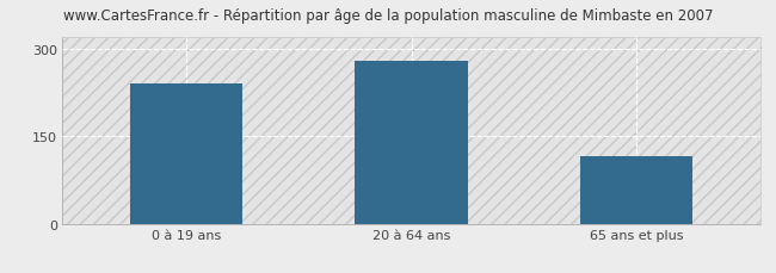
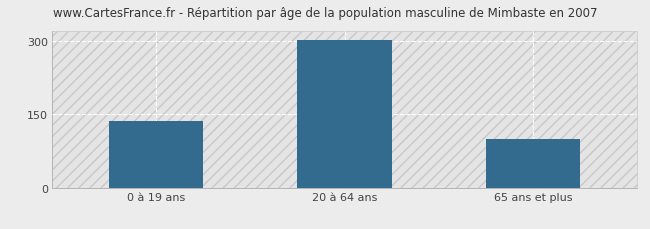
0 à 19 ans: 240 -> 137
20 à 64 ans: 280 -> 302
65 ans et plus: 115 -> 100
